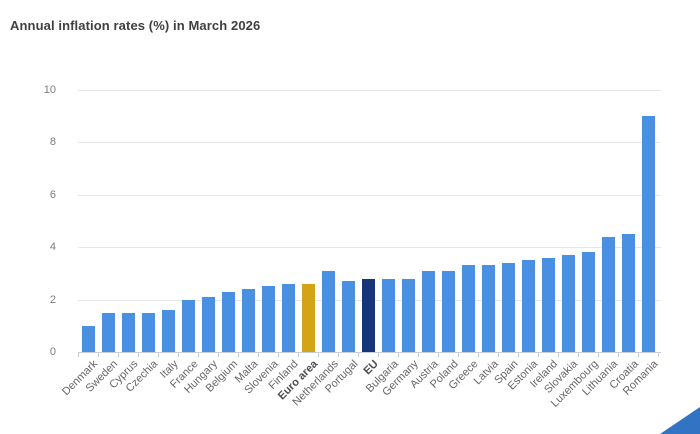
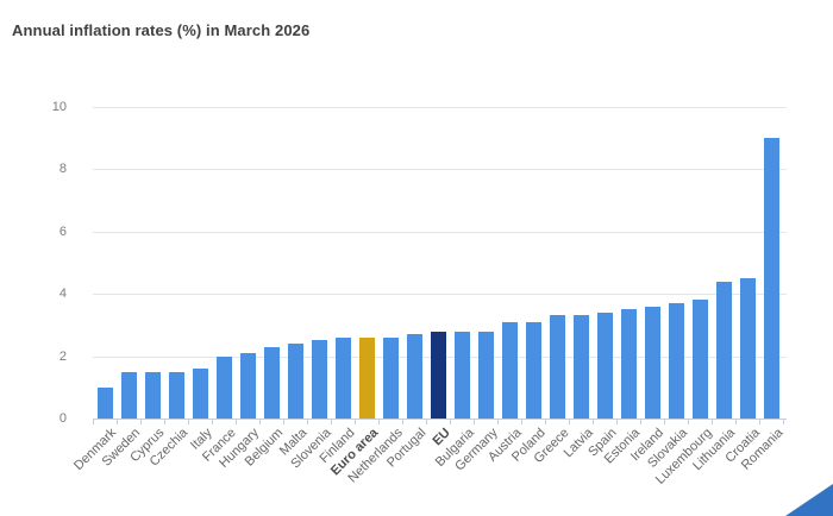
Netherlands: 3.1 -> 2.6
